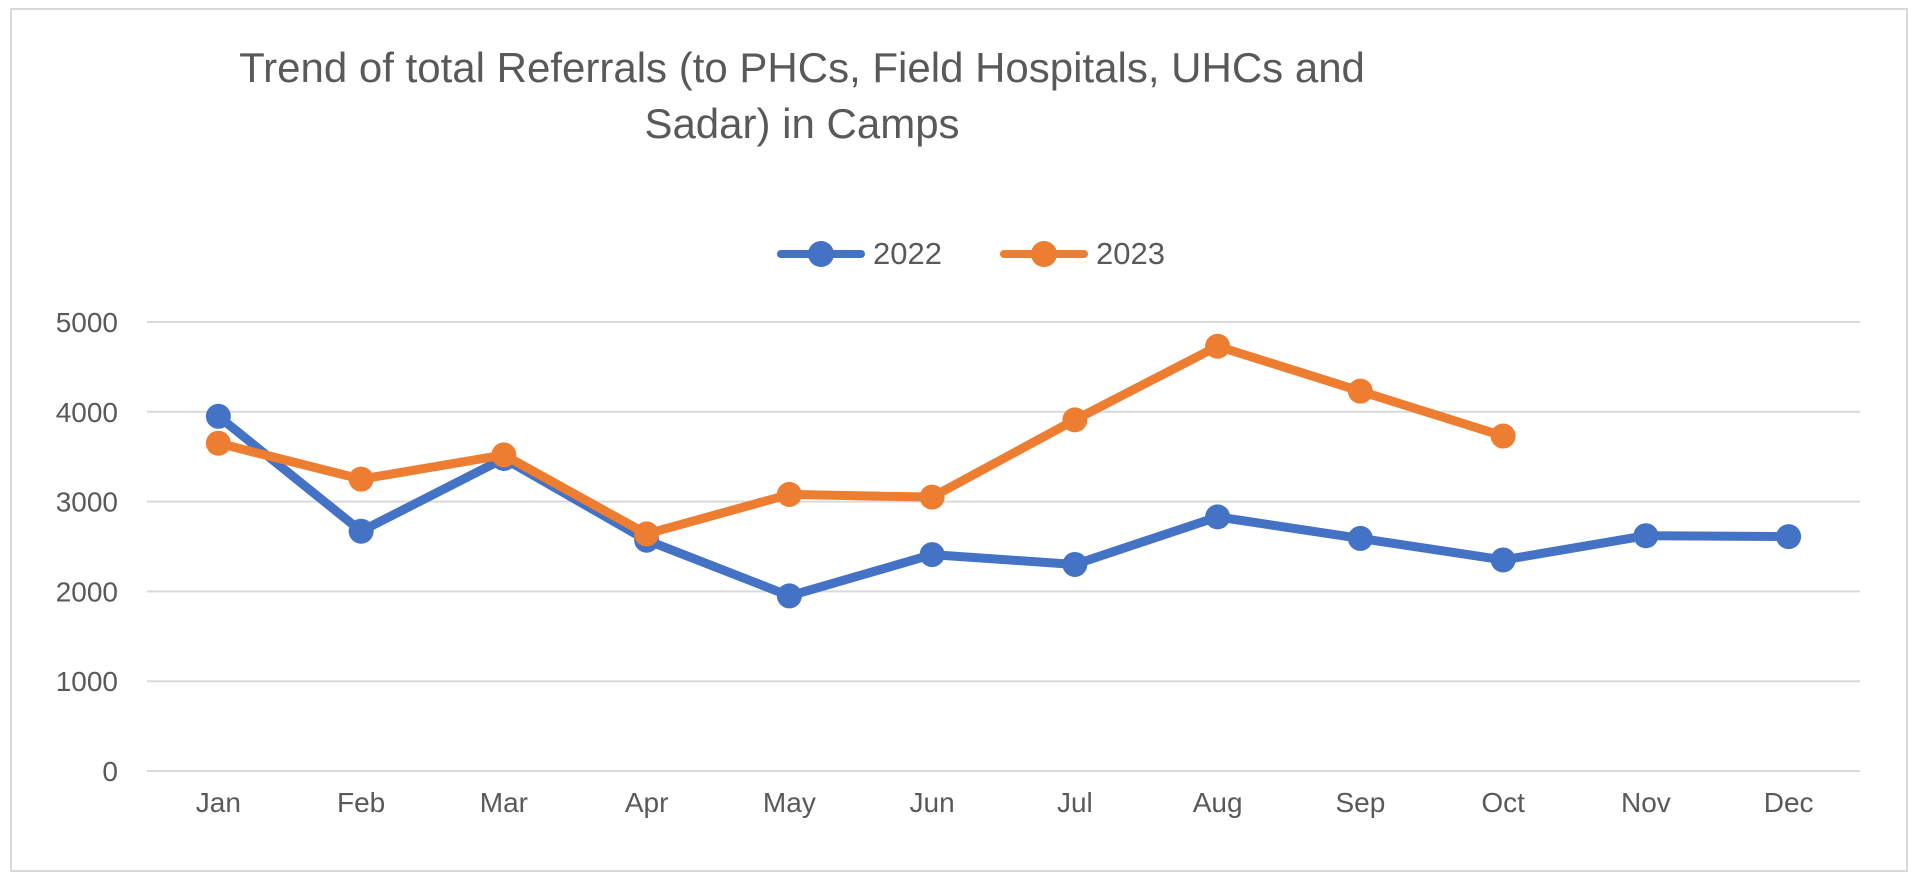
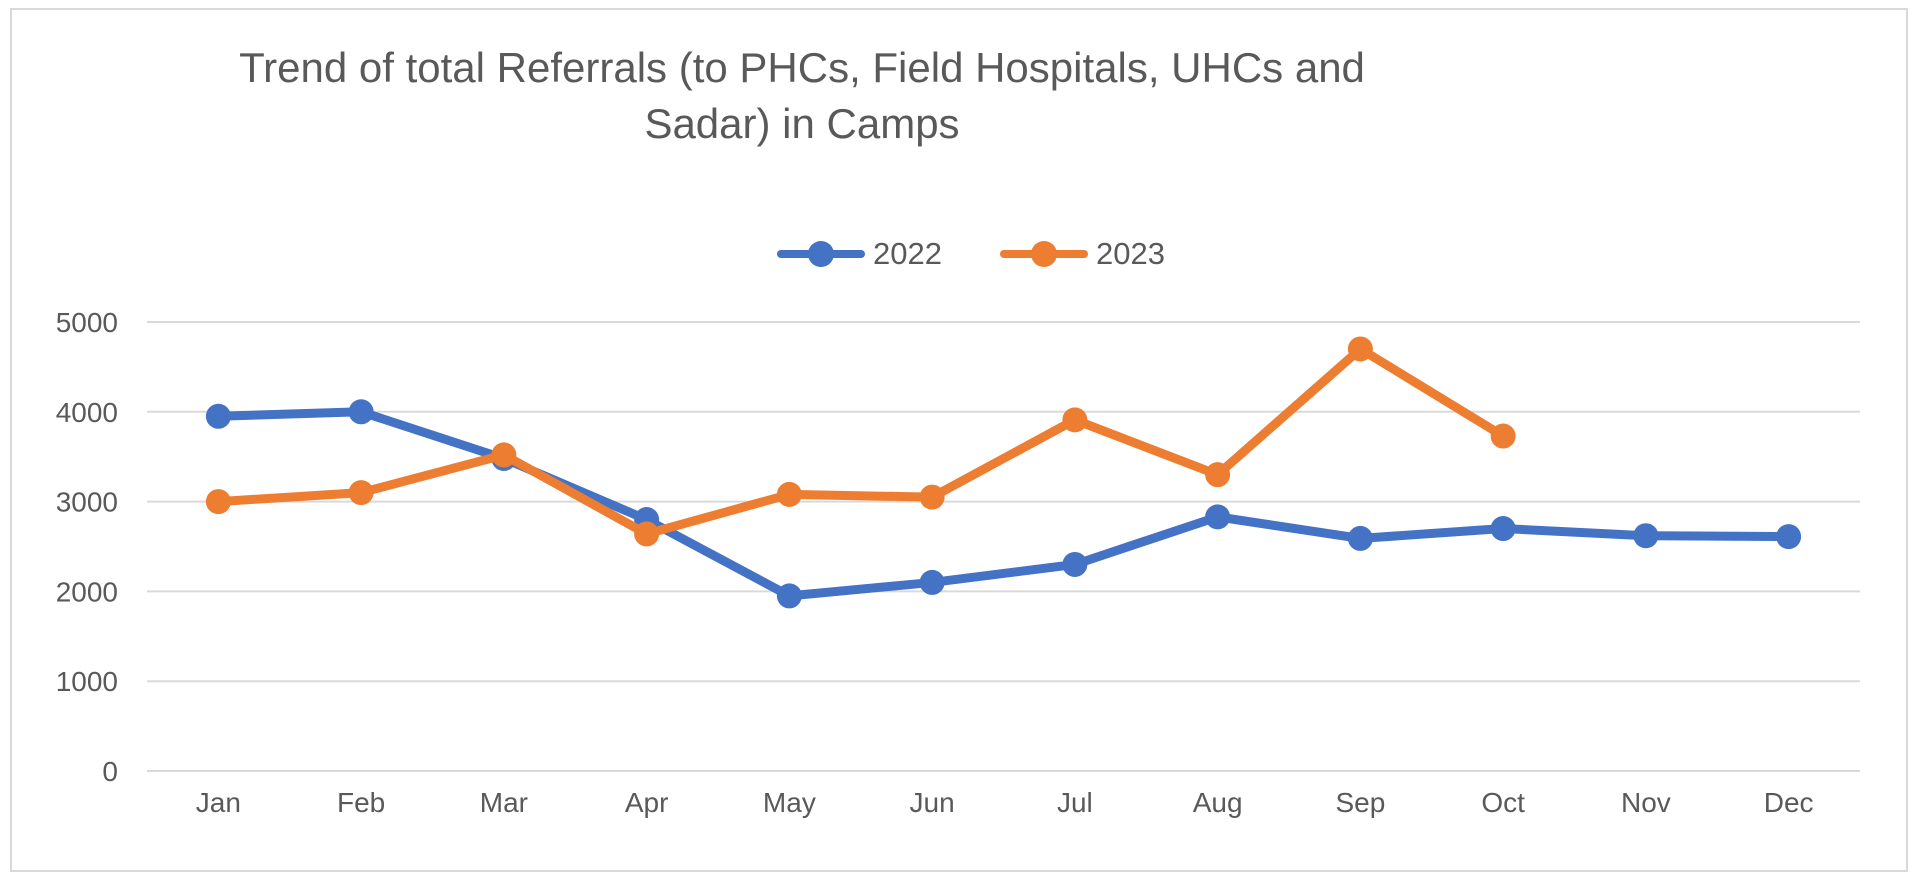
2023/Jan: 3600 -> 3000
2022/Feb: 2700 -> 4000
2023/Feb: 3200 -> 3100
2022/Apr: 2600 -> 2800
2022/Jun: 2400 -> 2100
2023/Aug: 4700 -> 3300
2023/Sep: 4200 -> 4700
2022/Oct: 2400 -> 2700
